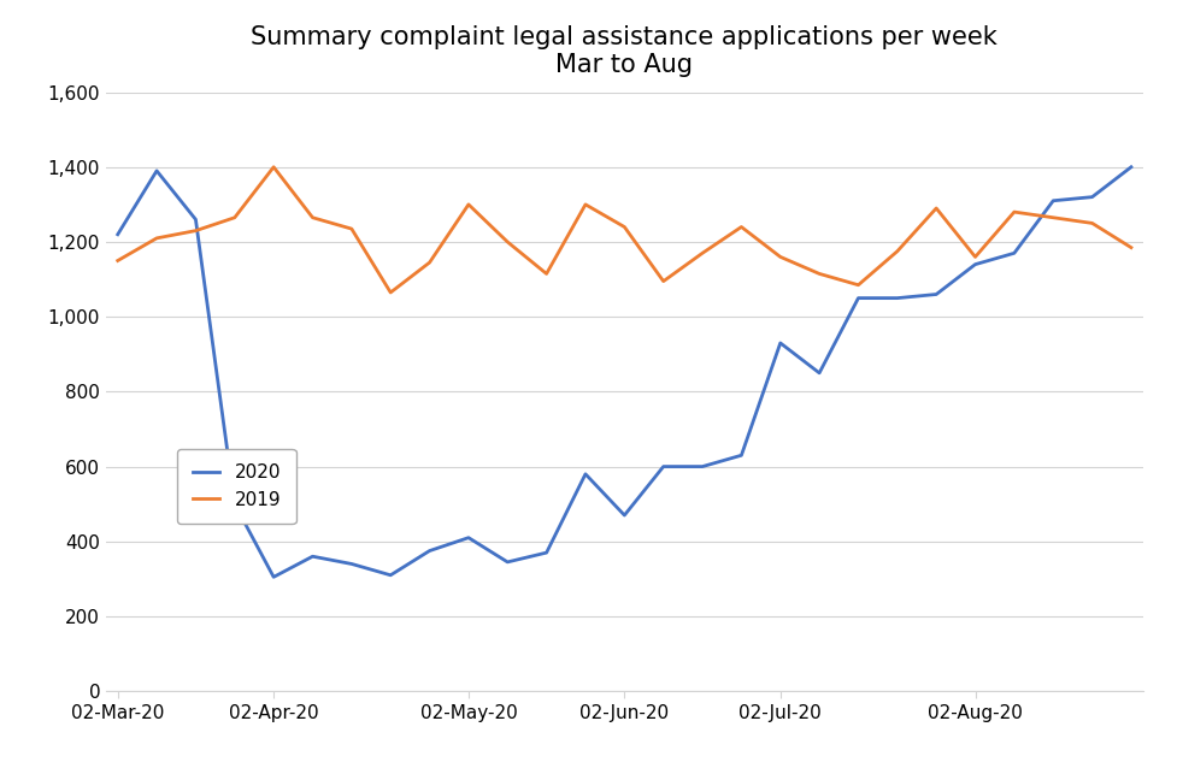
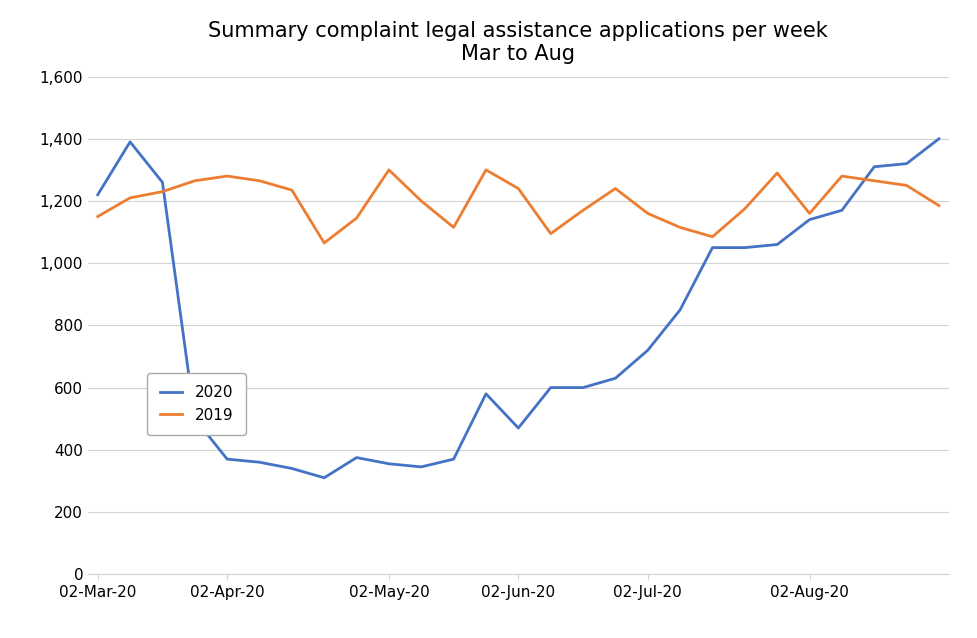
2020/02-Apr-20: 305 -> 370
2019/02-Apr-20: 1,400 -> 1,280
2020/02-May-20: 410 -> 355
2020/02-Jul-20: 930 -> 720
